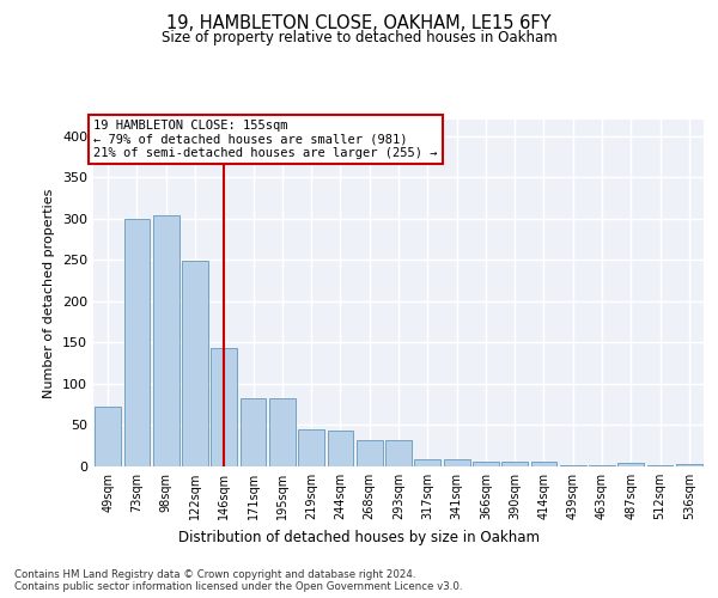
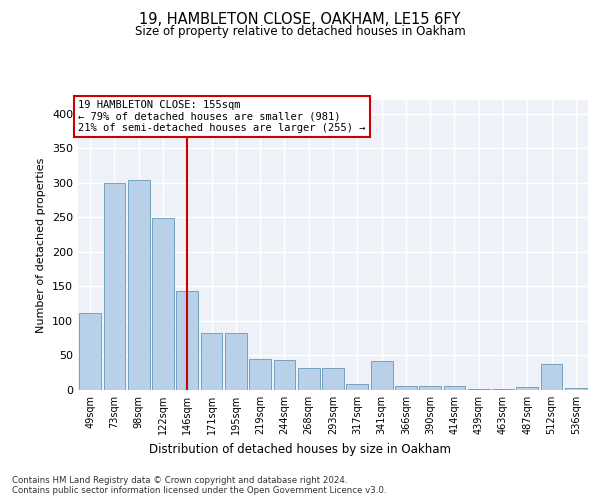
49sqm: 72 -> 112
341sqm: 9 -> 42
512sqm: 1 -> 38
